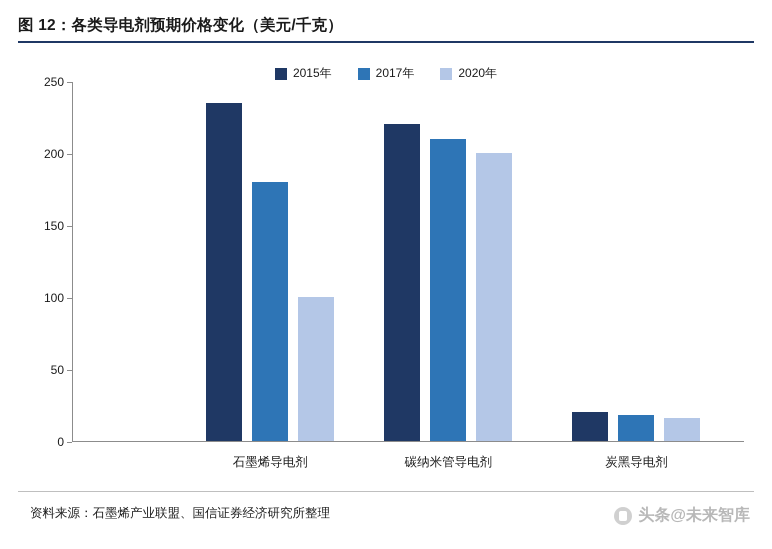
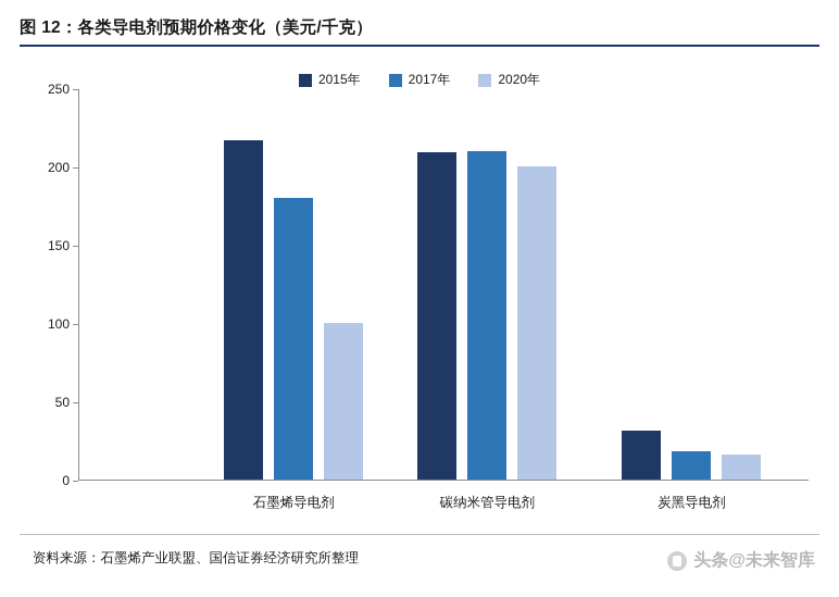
2015年/石墨烯导电剂: 235 -> 217
2015年/碳纳米管导电剂: 220 -> 209
2015年/炭黑导电剂: 20 -> 31
